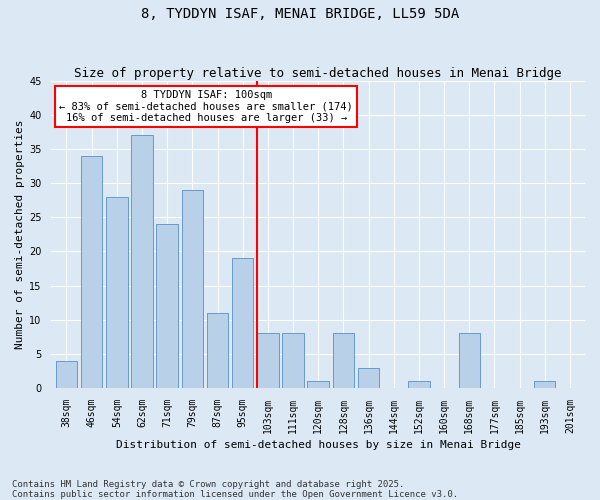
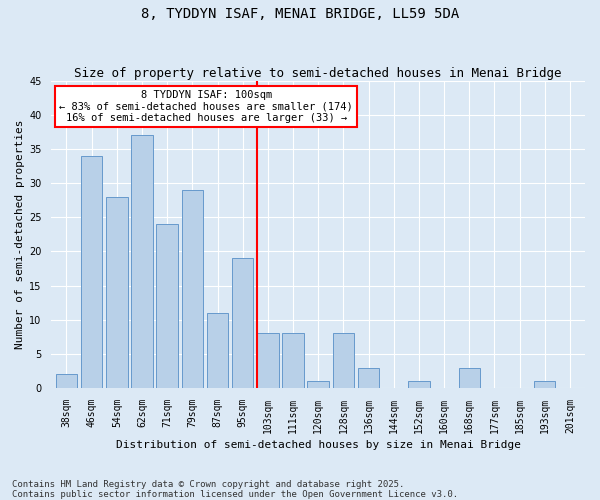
38sqm: 4 -> 2
168sqm: 8 -> 3
